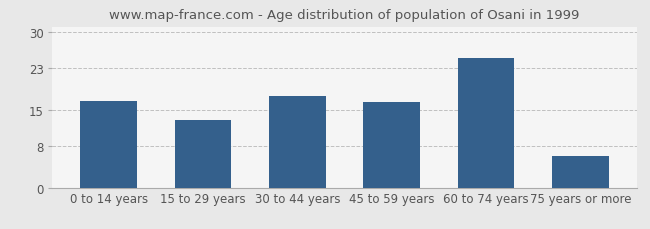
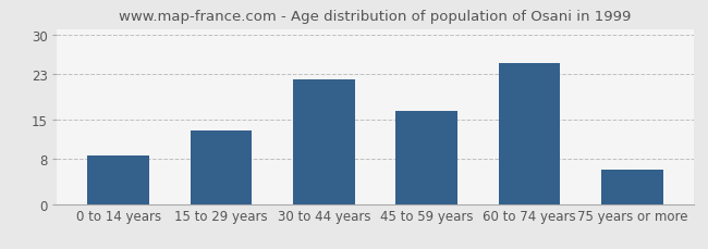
0 to 14 years: 16.6 -> 8.5
30 to 44 years: 17.6 -> 22.0
